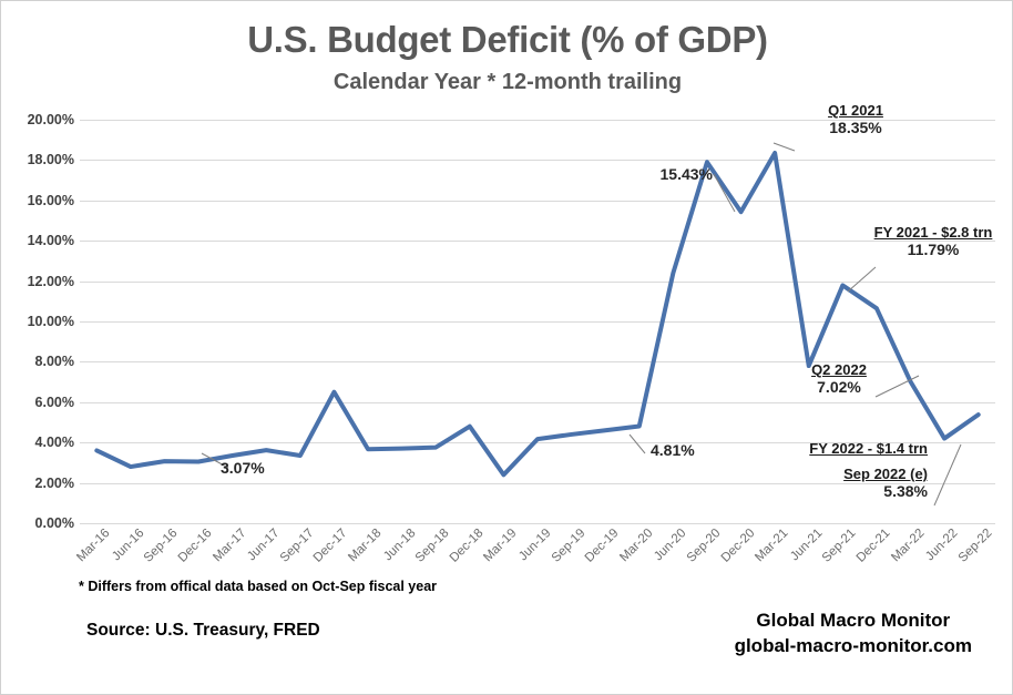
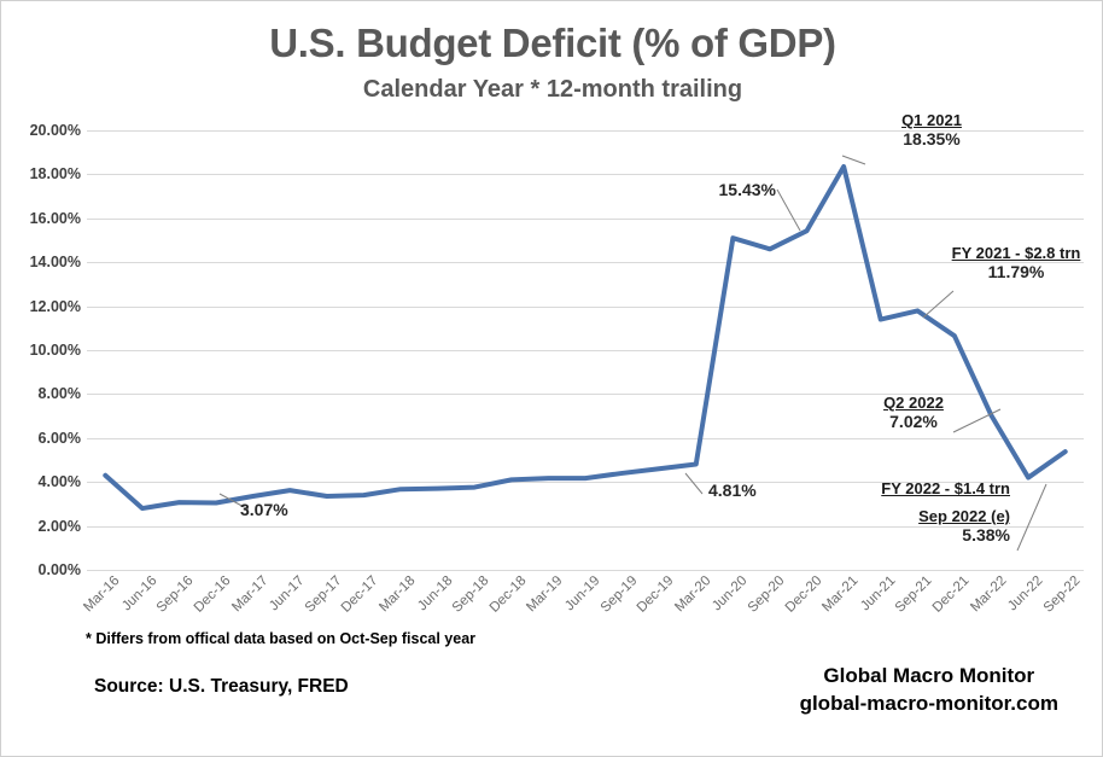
Mar-16: 3.6% -> 4.3%
Dec-17: 6.5% -> 3.4%
Dec-18: 4.8% -> 4.1%
Mar-19: 2.4% -> 4.2%
Jun-20: 12.4% -> 15.1%
Sep-20: 17.9% -> 14.6%
Jun-21: 7.8% -> 11.4%
